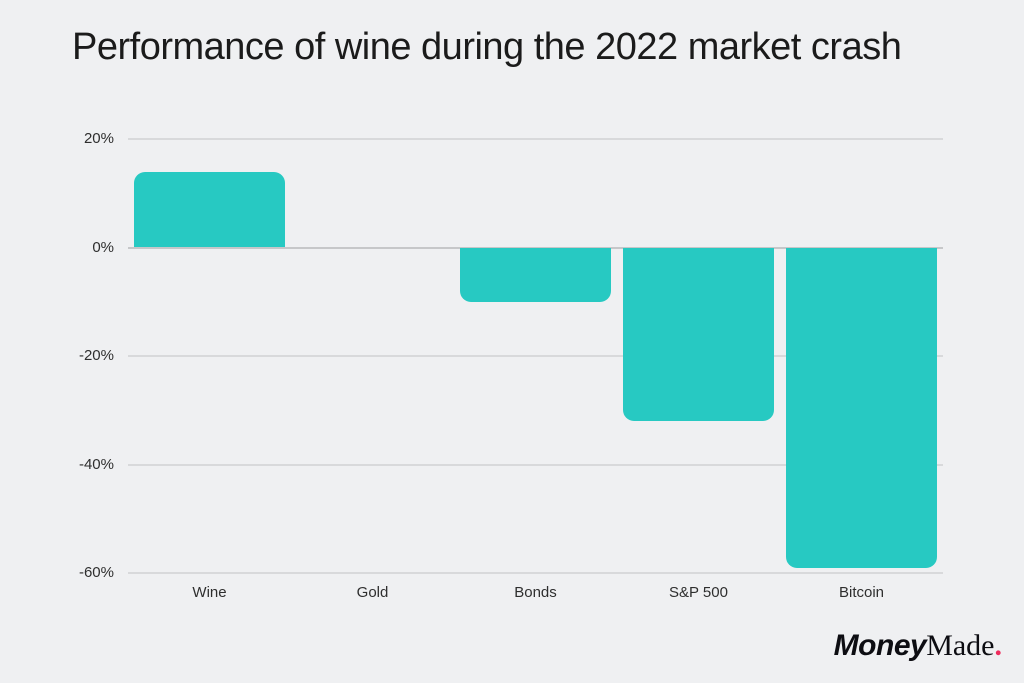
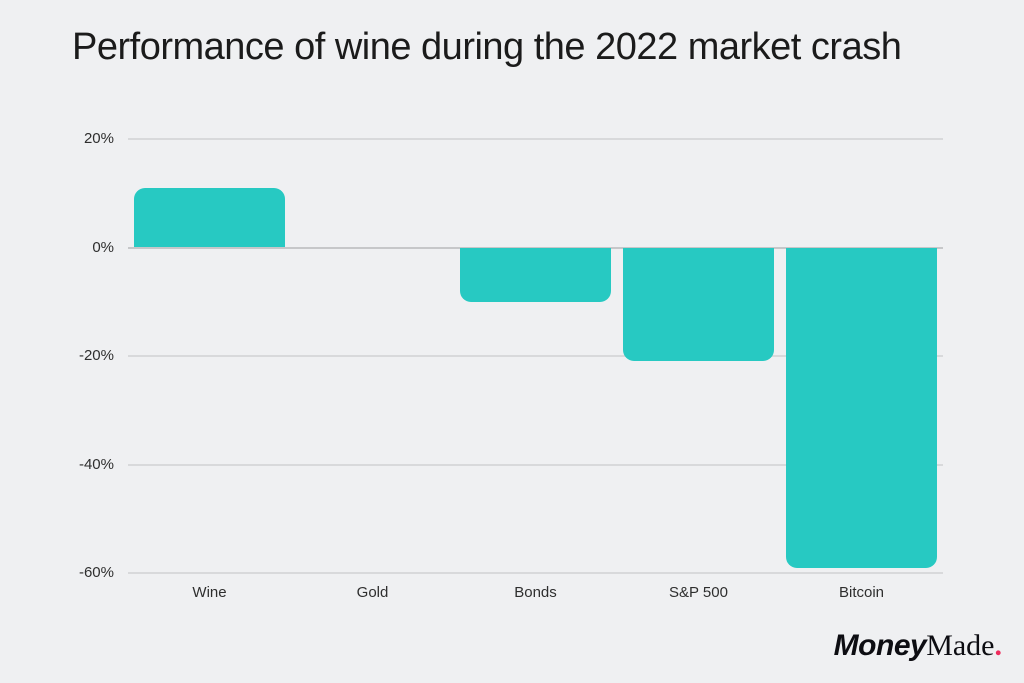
Wine: 14% -> 11%
S&P 500: -32% -> -21%
